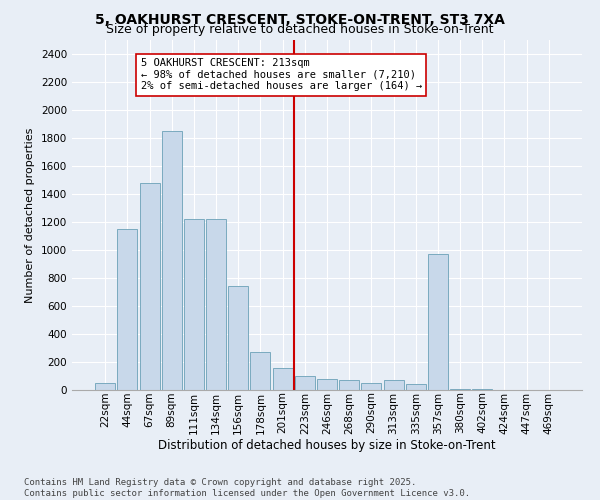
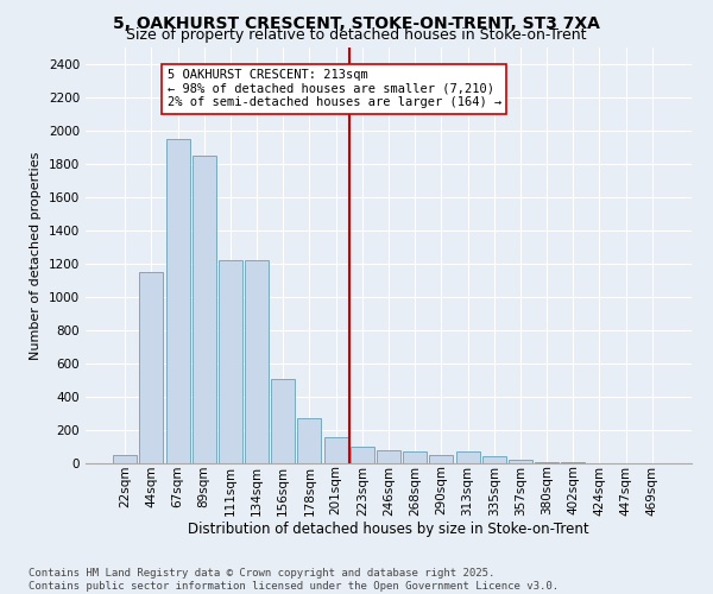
67sqm: 1480 -> 1950
156sqm: 740 -> 510
357sqm: 970 -> 20
